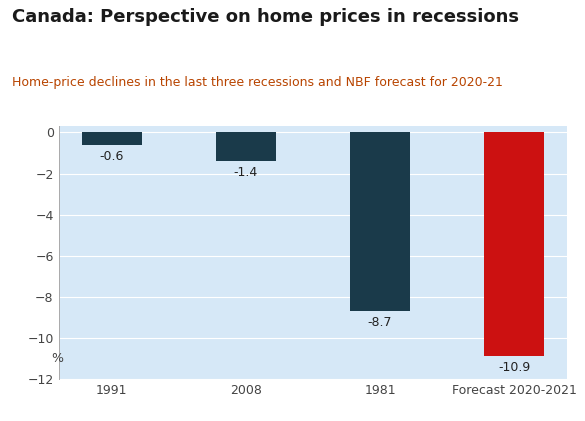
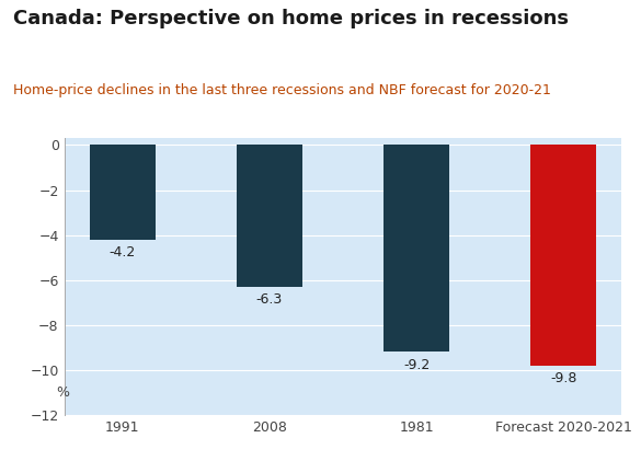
1991: -0.6 -> -4.2
2008: -1.4 -> -6.3
1981: -8.7 -> -9.2
Forecast 2020-2021: -10.9 -> -9.8
